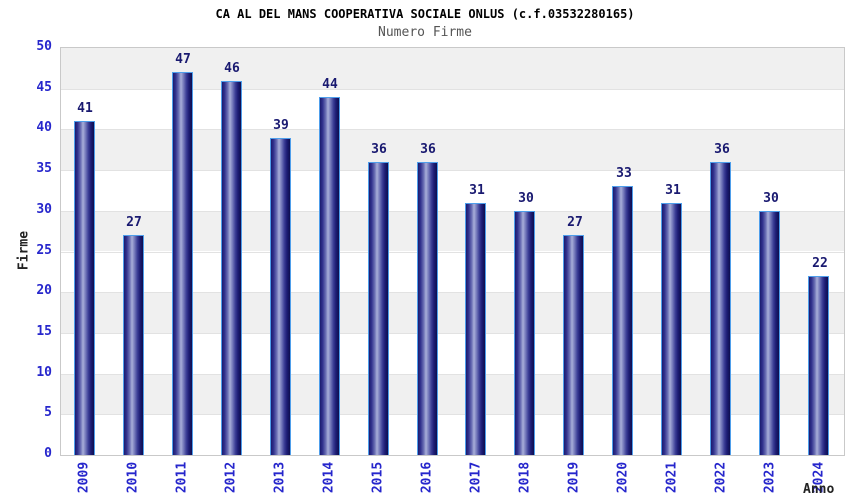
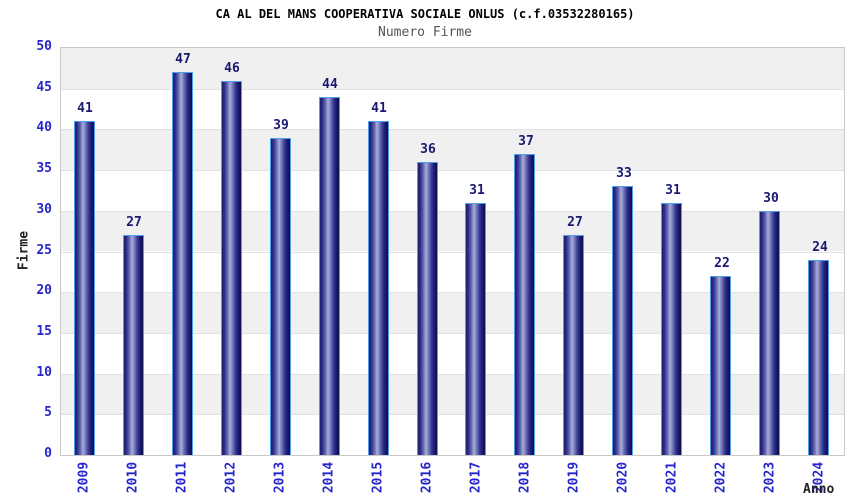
2015: 36 -> 41
2018: 30 -> 37
2022: 36 -> 22
2024: 22 -> 24
